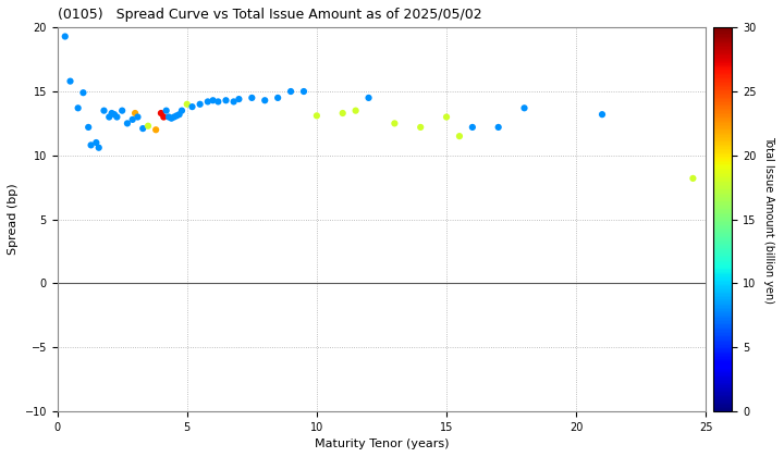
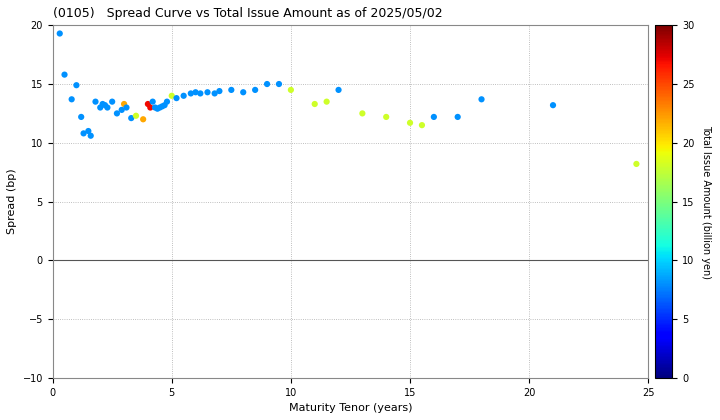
10: 13.1 -> 14.5
15: 13.0 -> 11.7
